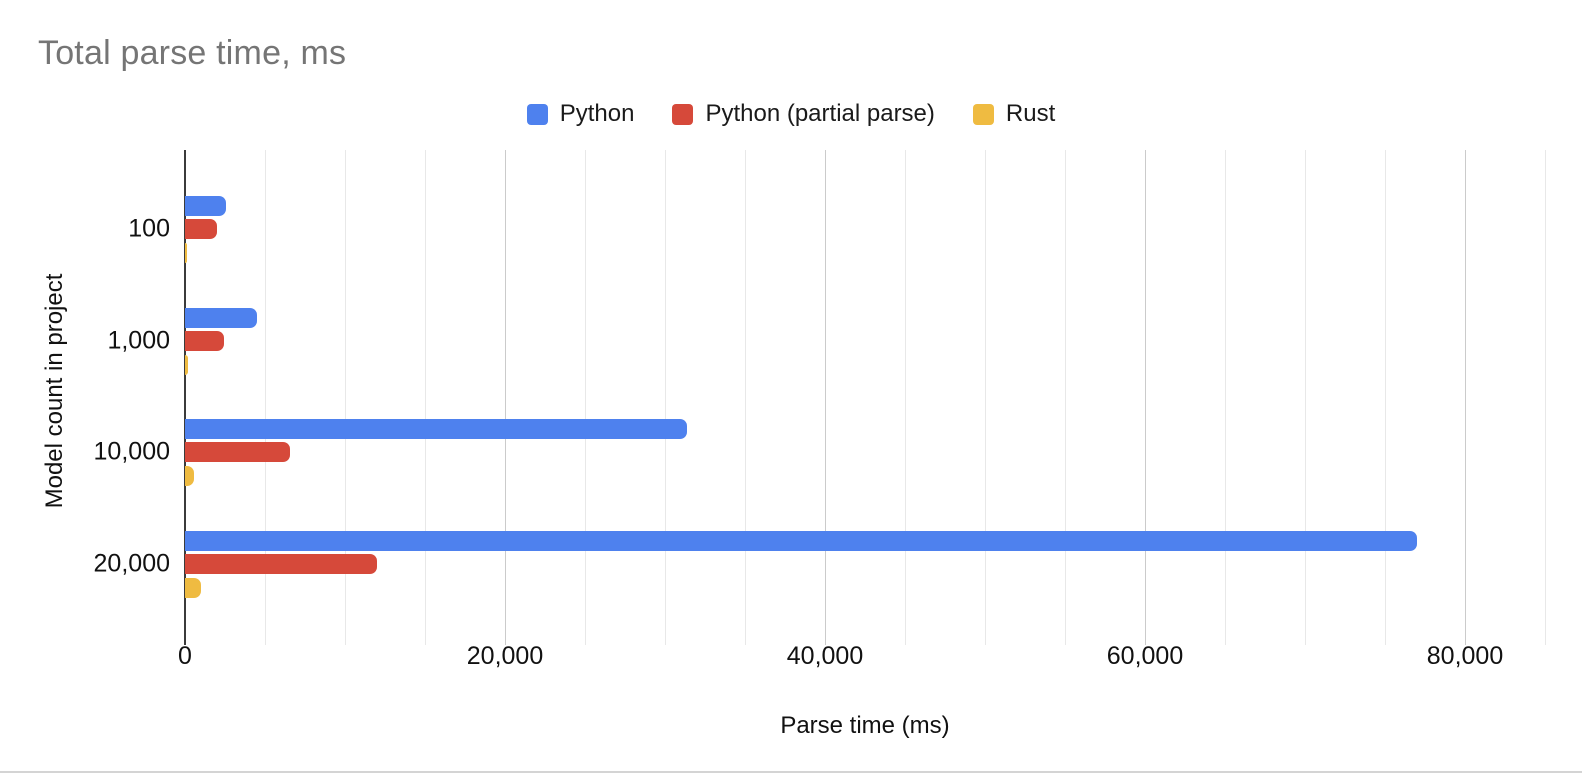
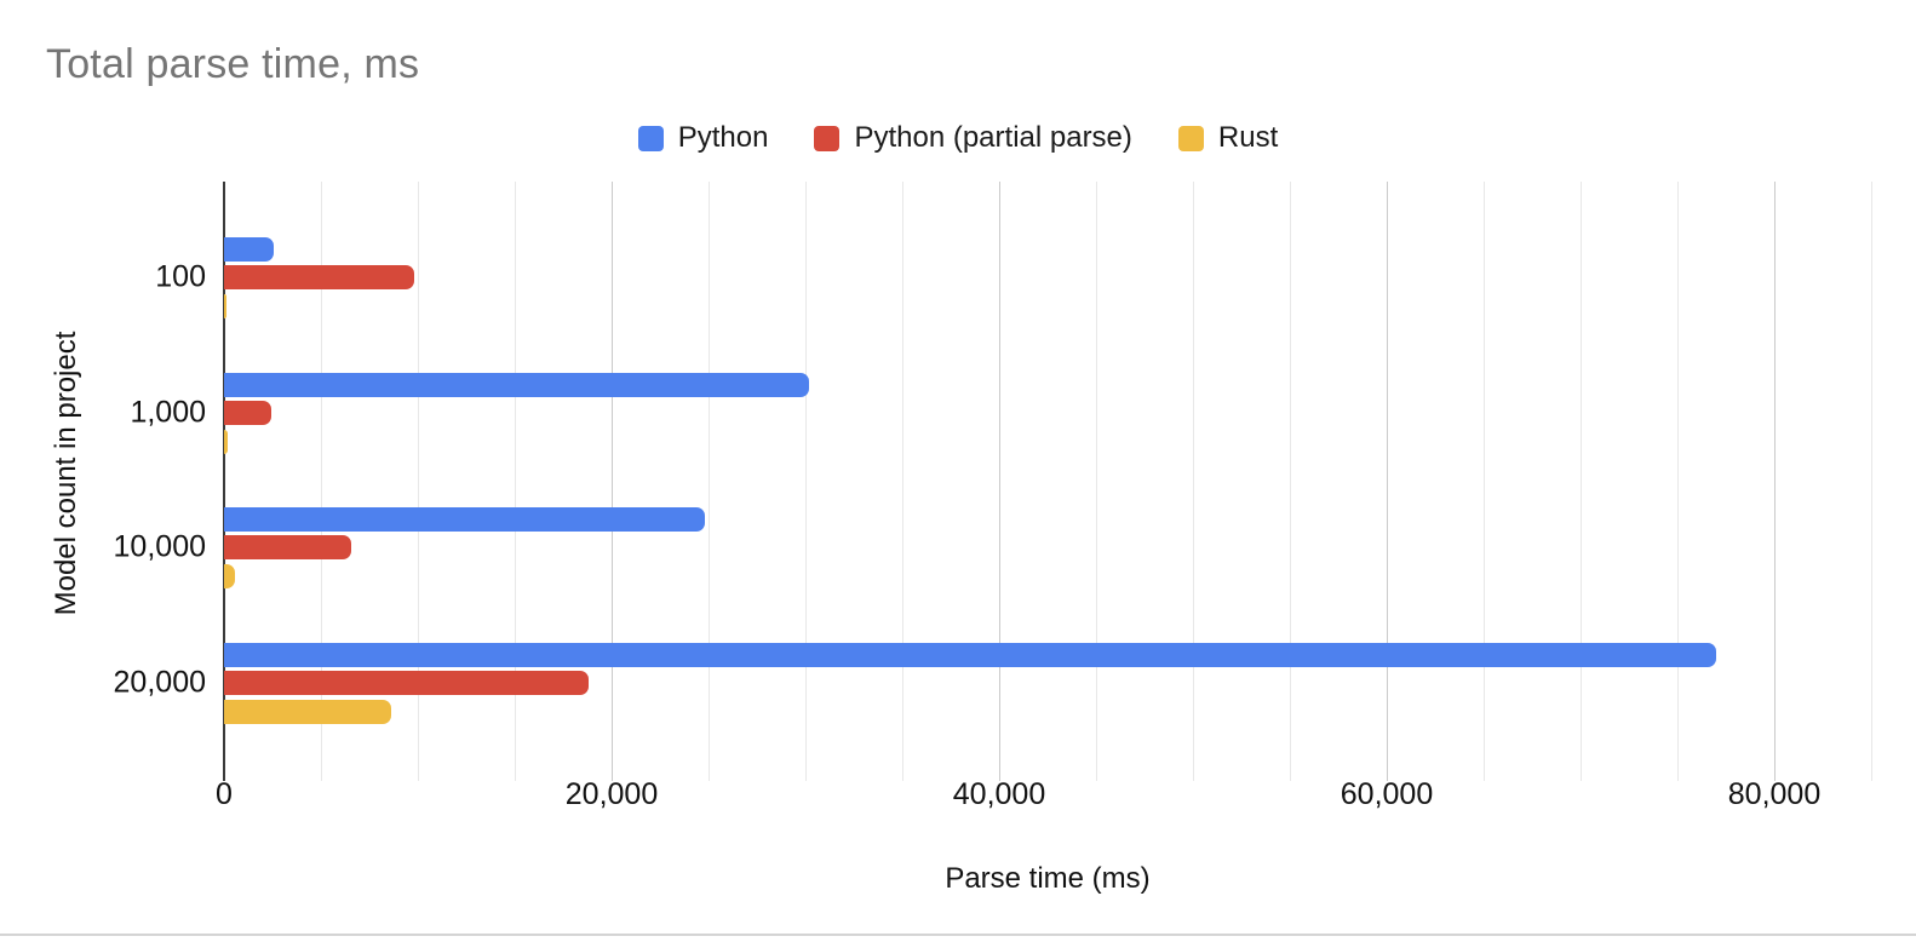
Python (partial parse)/100: 2000 -> 9800
Python/1,000: 4500 -> 30200
Python/10,000: 31400 -> 24800
Python (partial parse)/20,000: 12000 -> 18800
Rust/20,000: 1000 -> 8600
